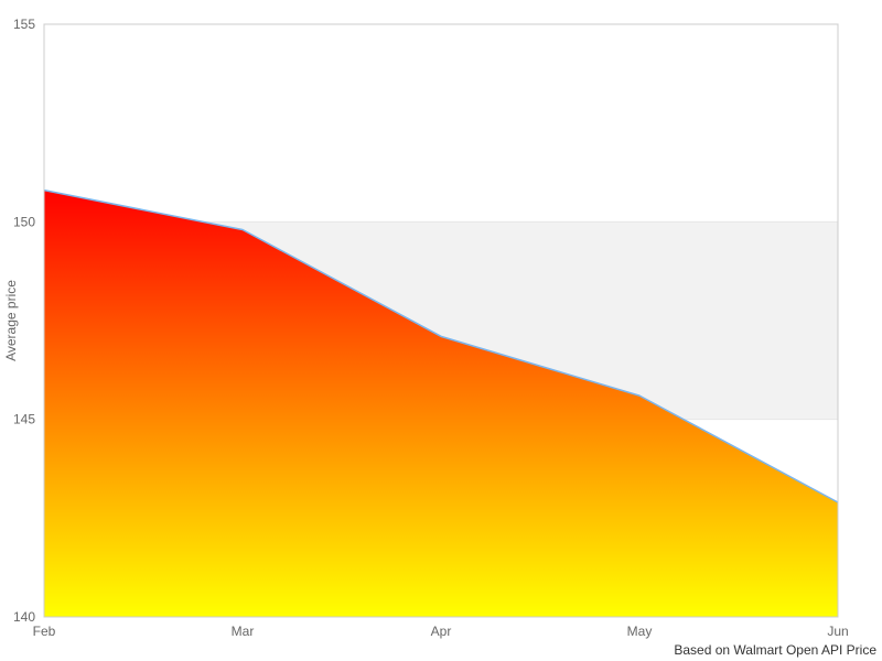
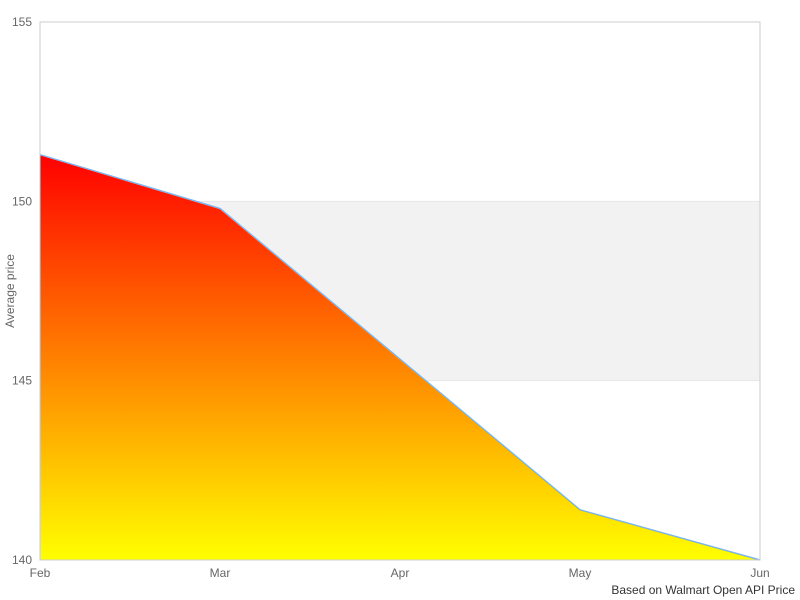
Feb: 150.8 -> 151.3
Apr: 147.1 -> 145.6
May: 145.6 -> 141.4
Jun: 142.9 -> 140.0
